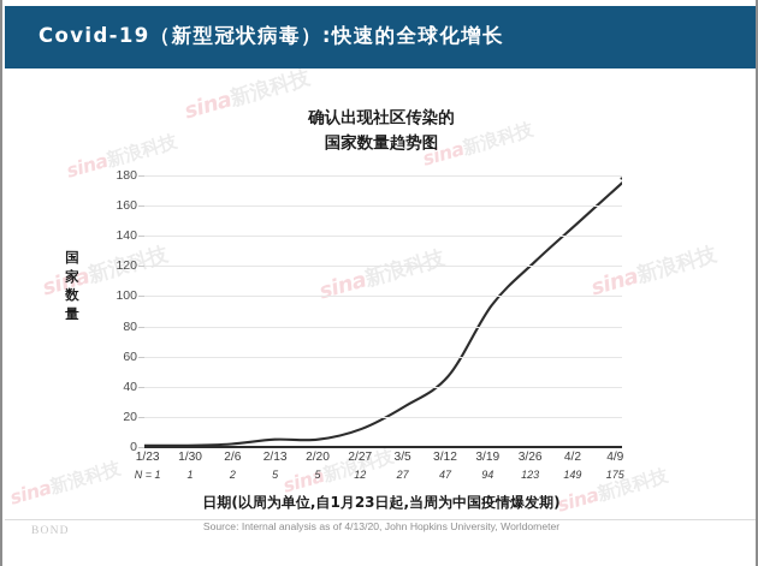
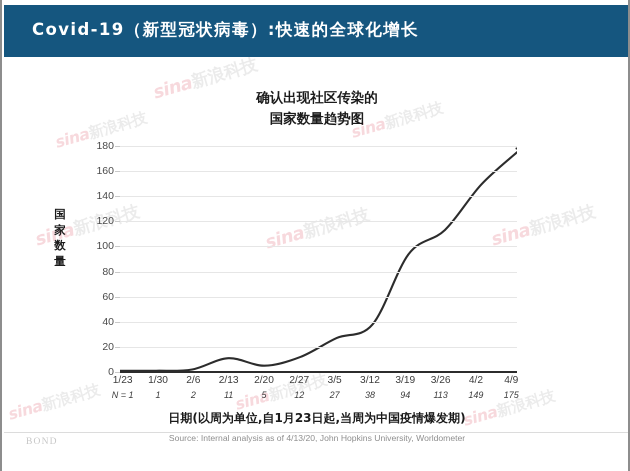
2/13: 5 -> 11
3/12: 47 -> 38
3/26: 123 -> 113
